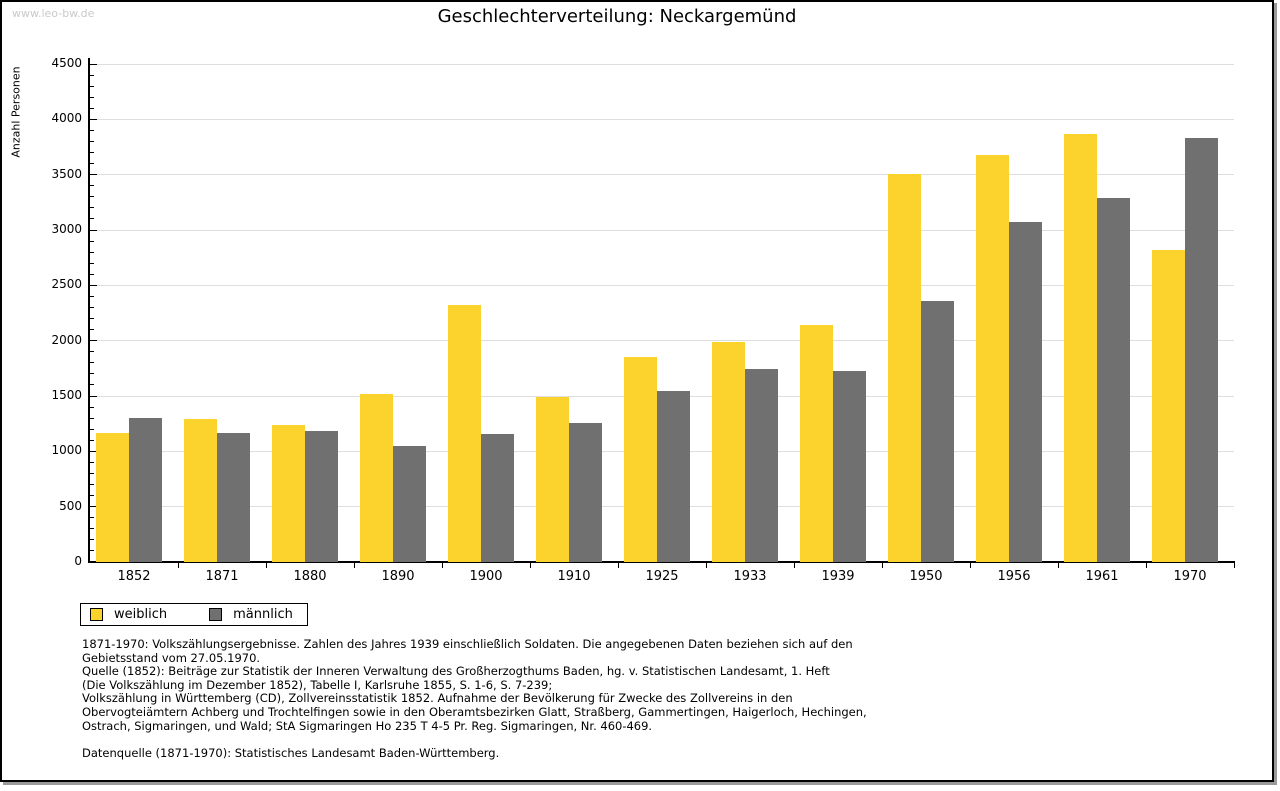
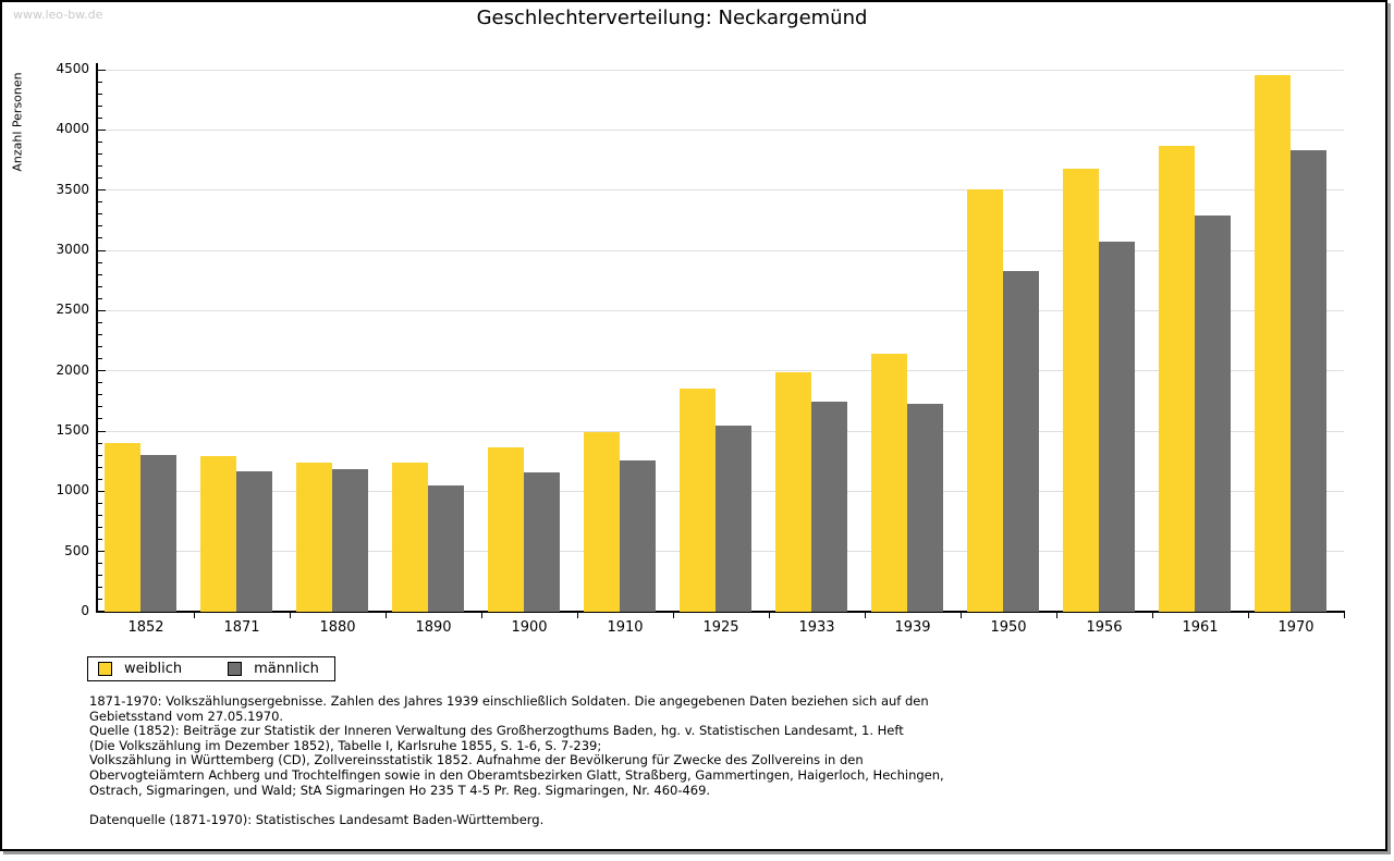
weiblich/1852: 1170 -> 1400
weiblich/1890: 1520 -> 1240
weiblich/1900: 2320 -> 1360
männlich/1950: 2360 -> 2820
weiblich/1970: 2820 -> 4460
